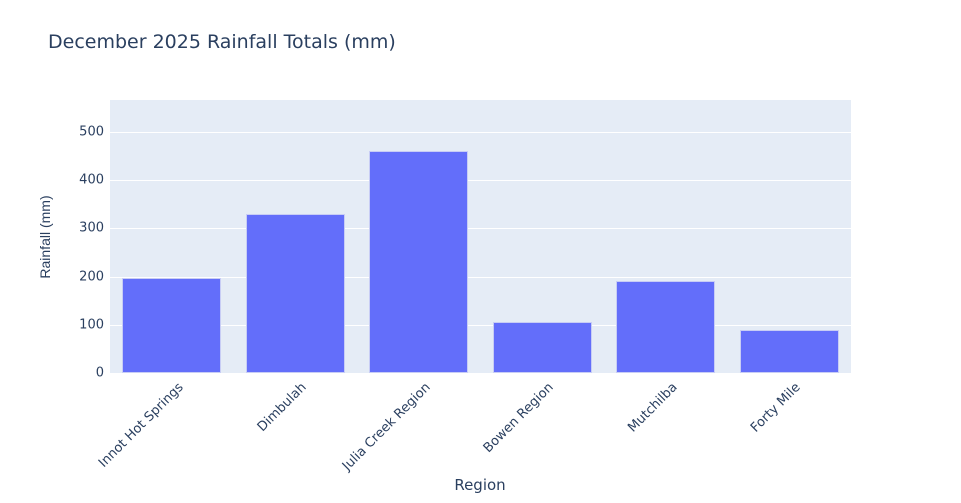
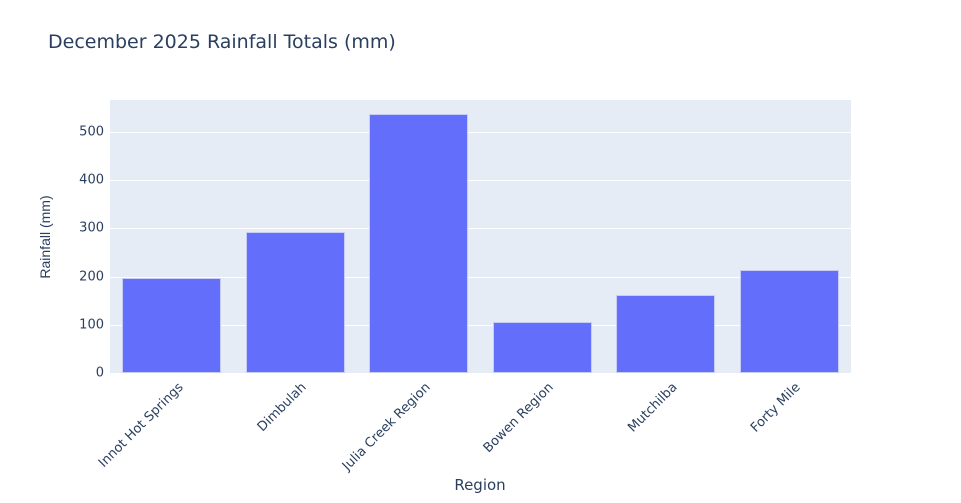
Dimbulah: 330 -> 290
Julia Creek Region: 460 -> 540
Mutchilba: 190 -> 160
Forty Mile: 90 -> 210
